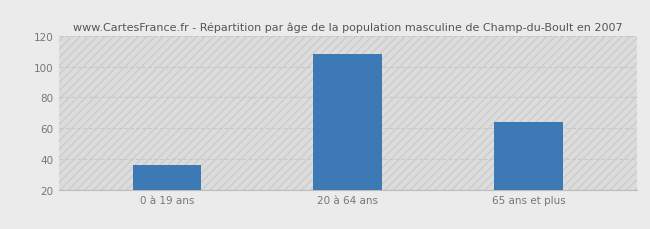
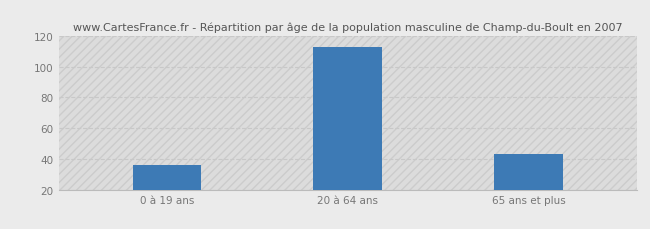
20 à 64 ans: 108 -> 113
65 ans et plus: 64 -> 43
